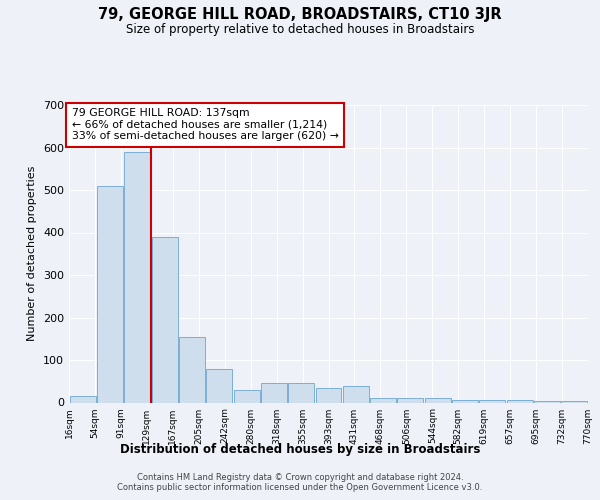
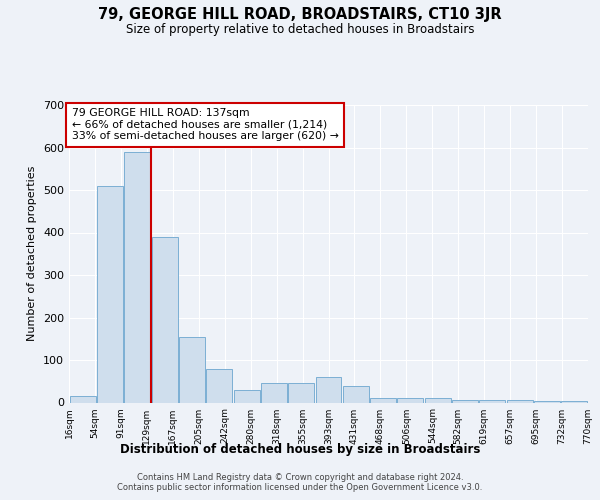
393sqm: 35 -> 60
